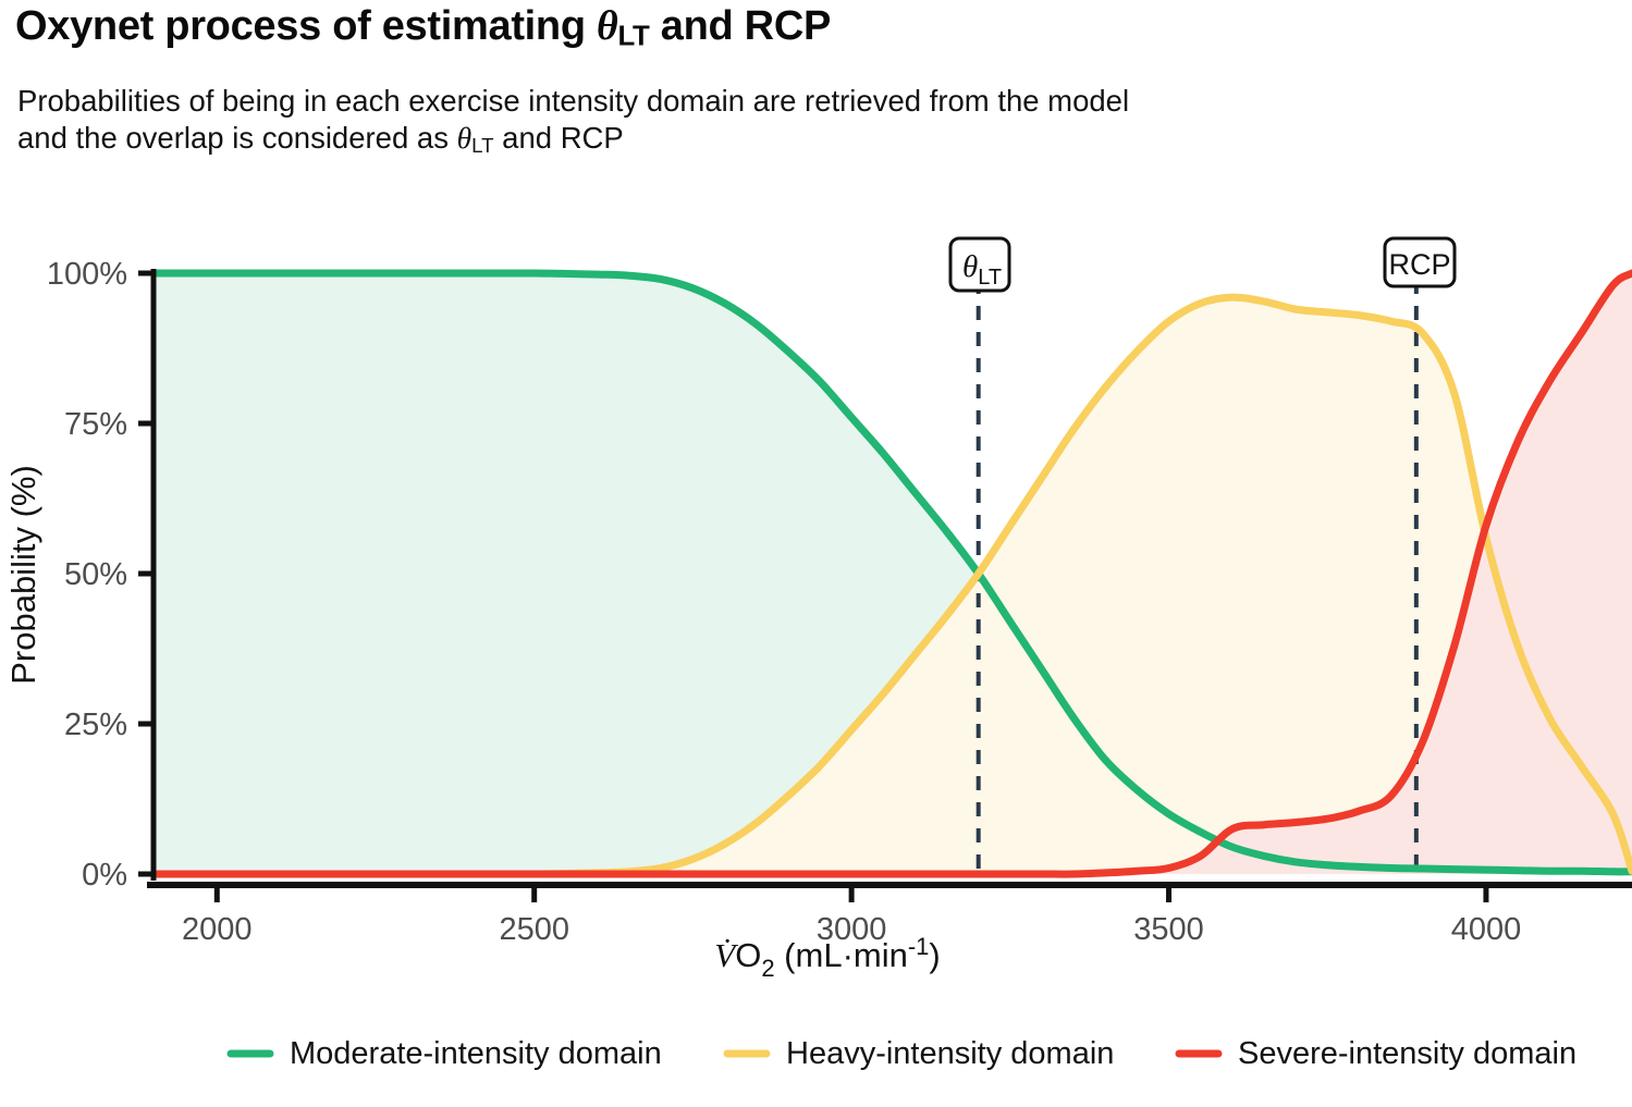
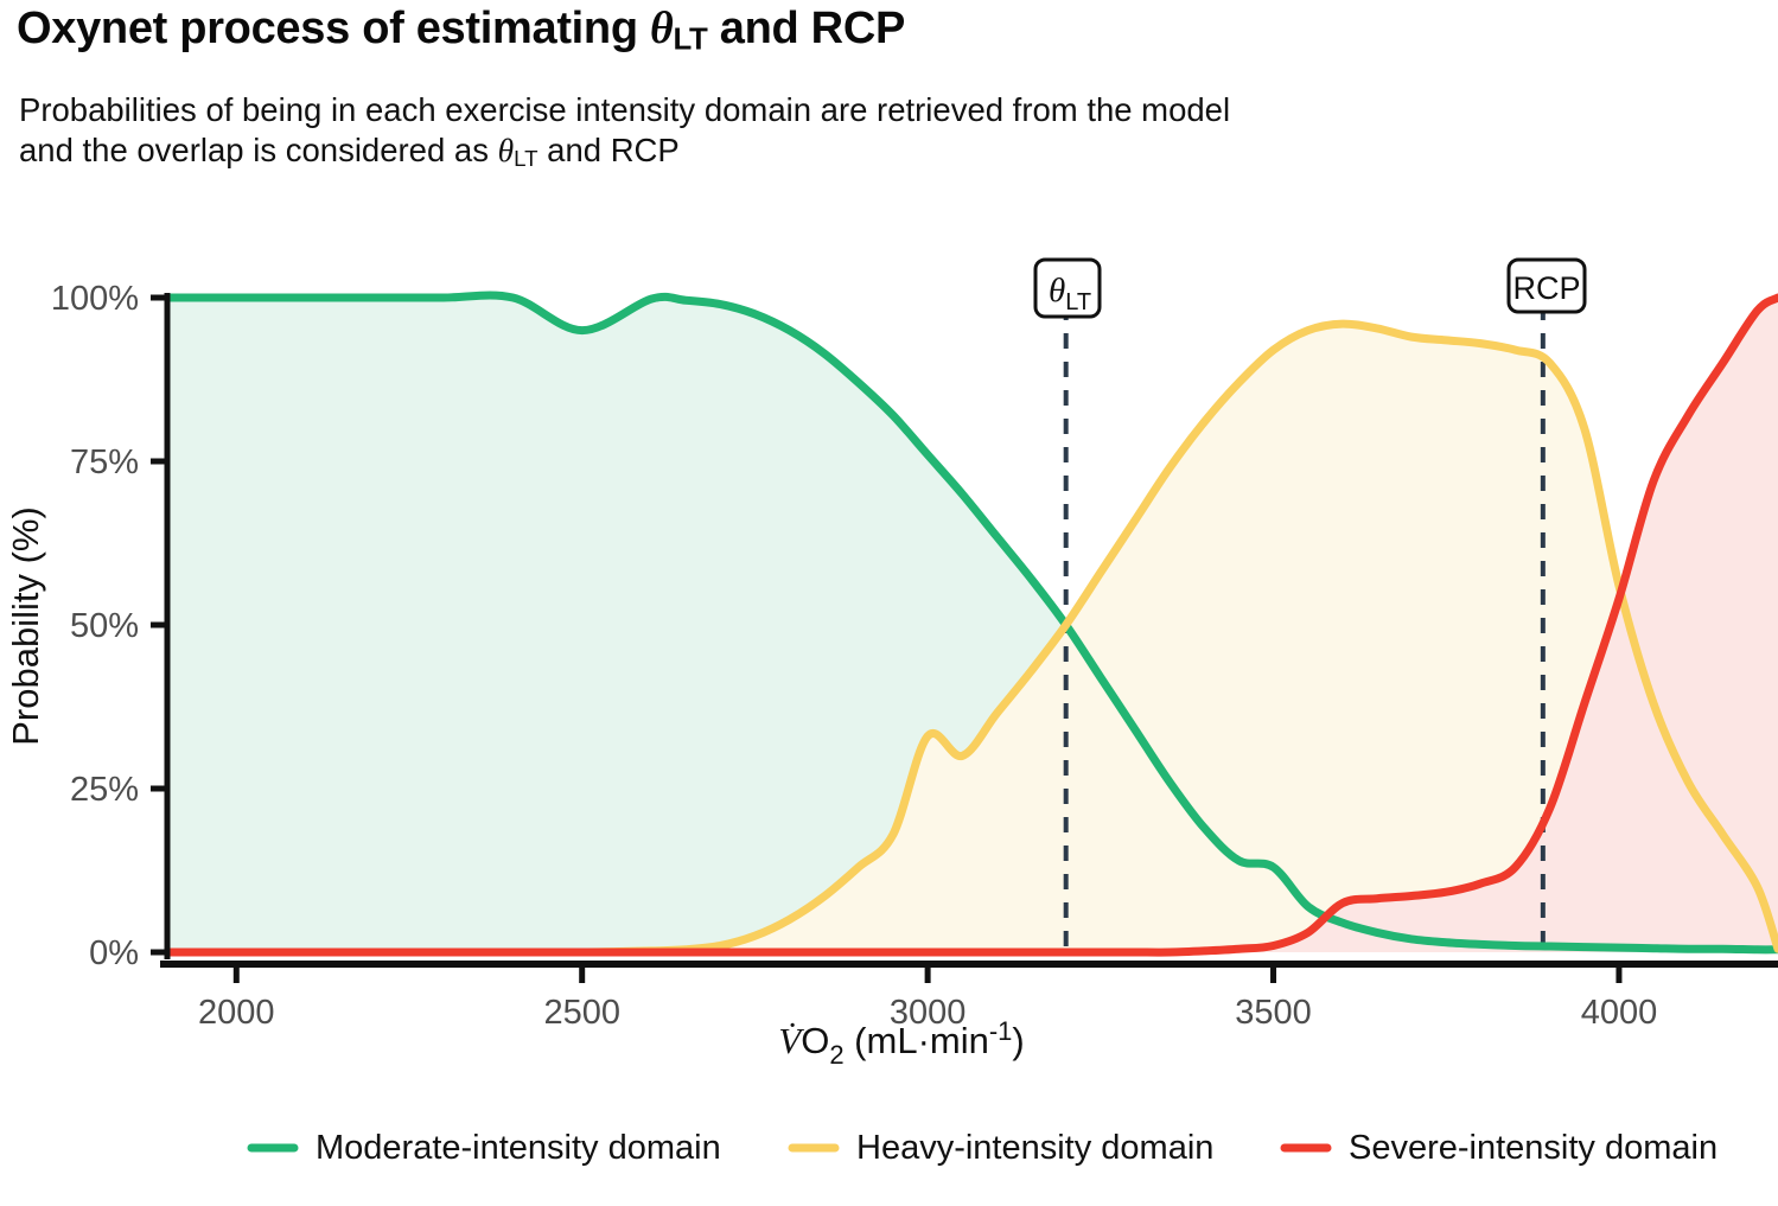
Moderate-intensity domain/2500: 100% -> 95%
Heavy-intensity domain/3000: 24% -> 33%
Moderate-intensity domain/3500: 10% -> 13%
Severe-intensity domain/4000: 58% -> 54%
